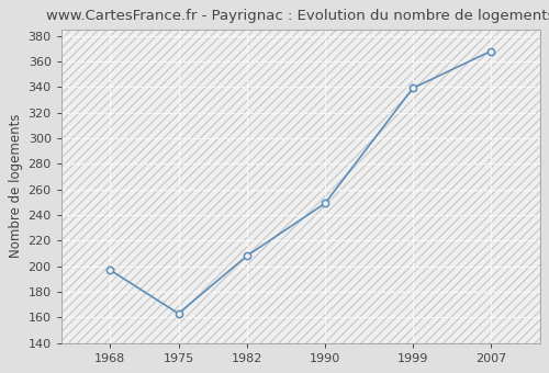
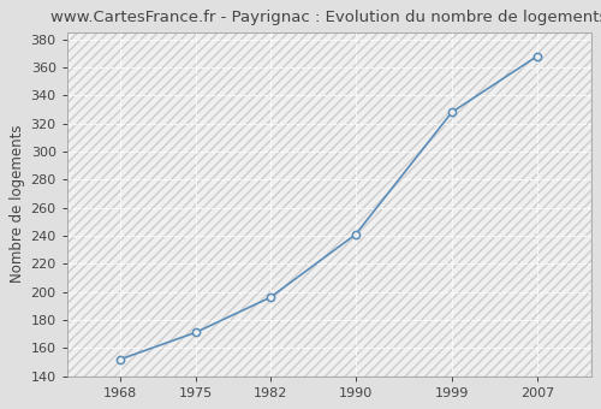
1968: 197 -> 152
1975: 163 -> 171
1982: 208 -> 196
1990: 249 -> 241
1999: 339 -> 328
